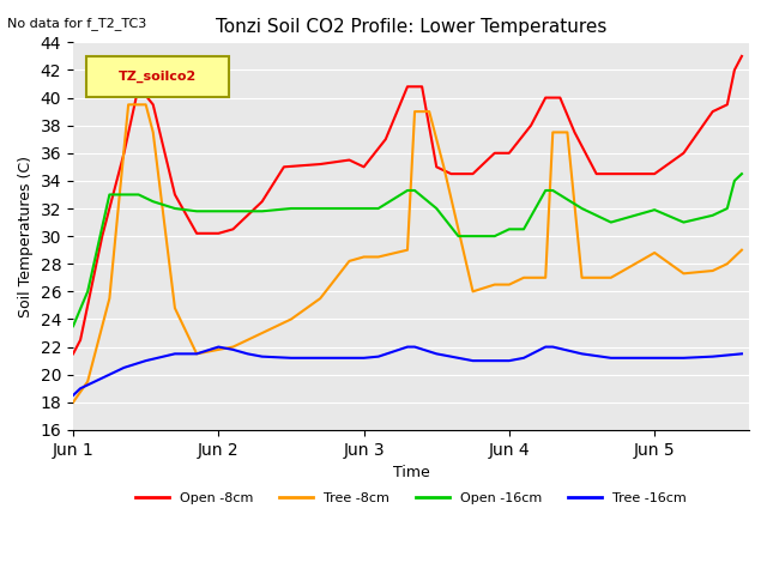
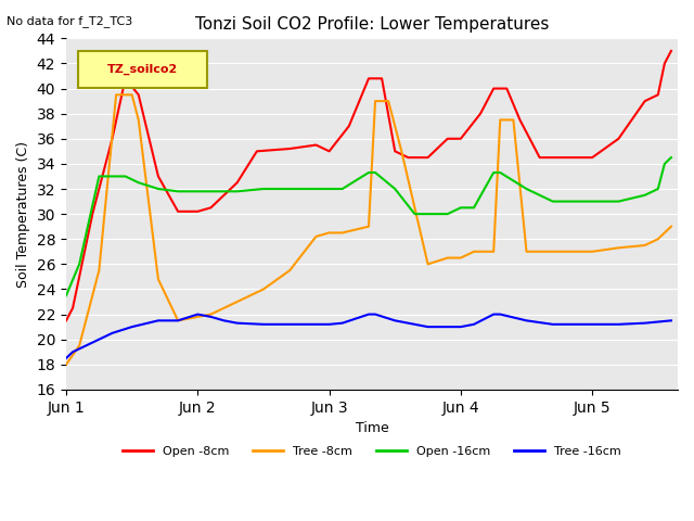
Tree -8cm/Jun 5: 28.8 -> 27.0
Open -16cm/Jun 5: 31.9 -> 31.0
